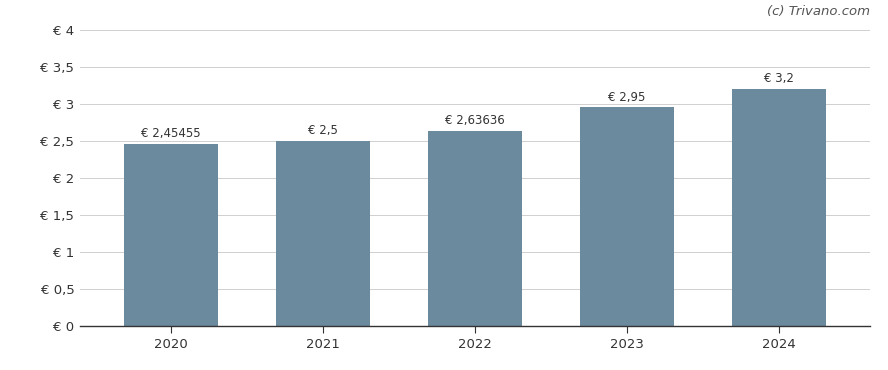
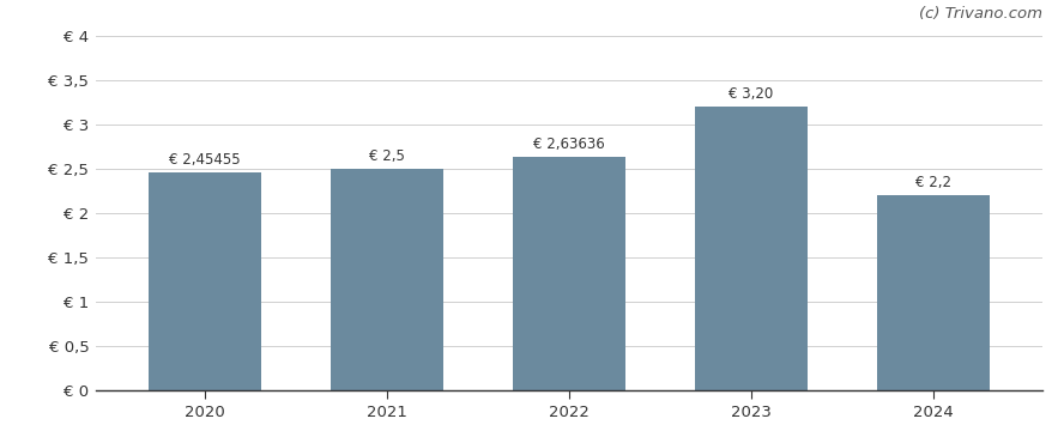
2023: 2,95 -> 3,20
2024: 3,2 -> 2,2
